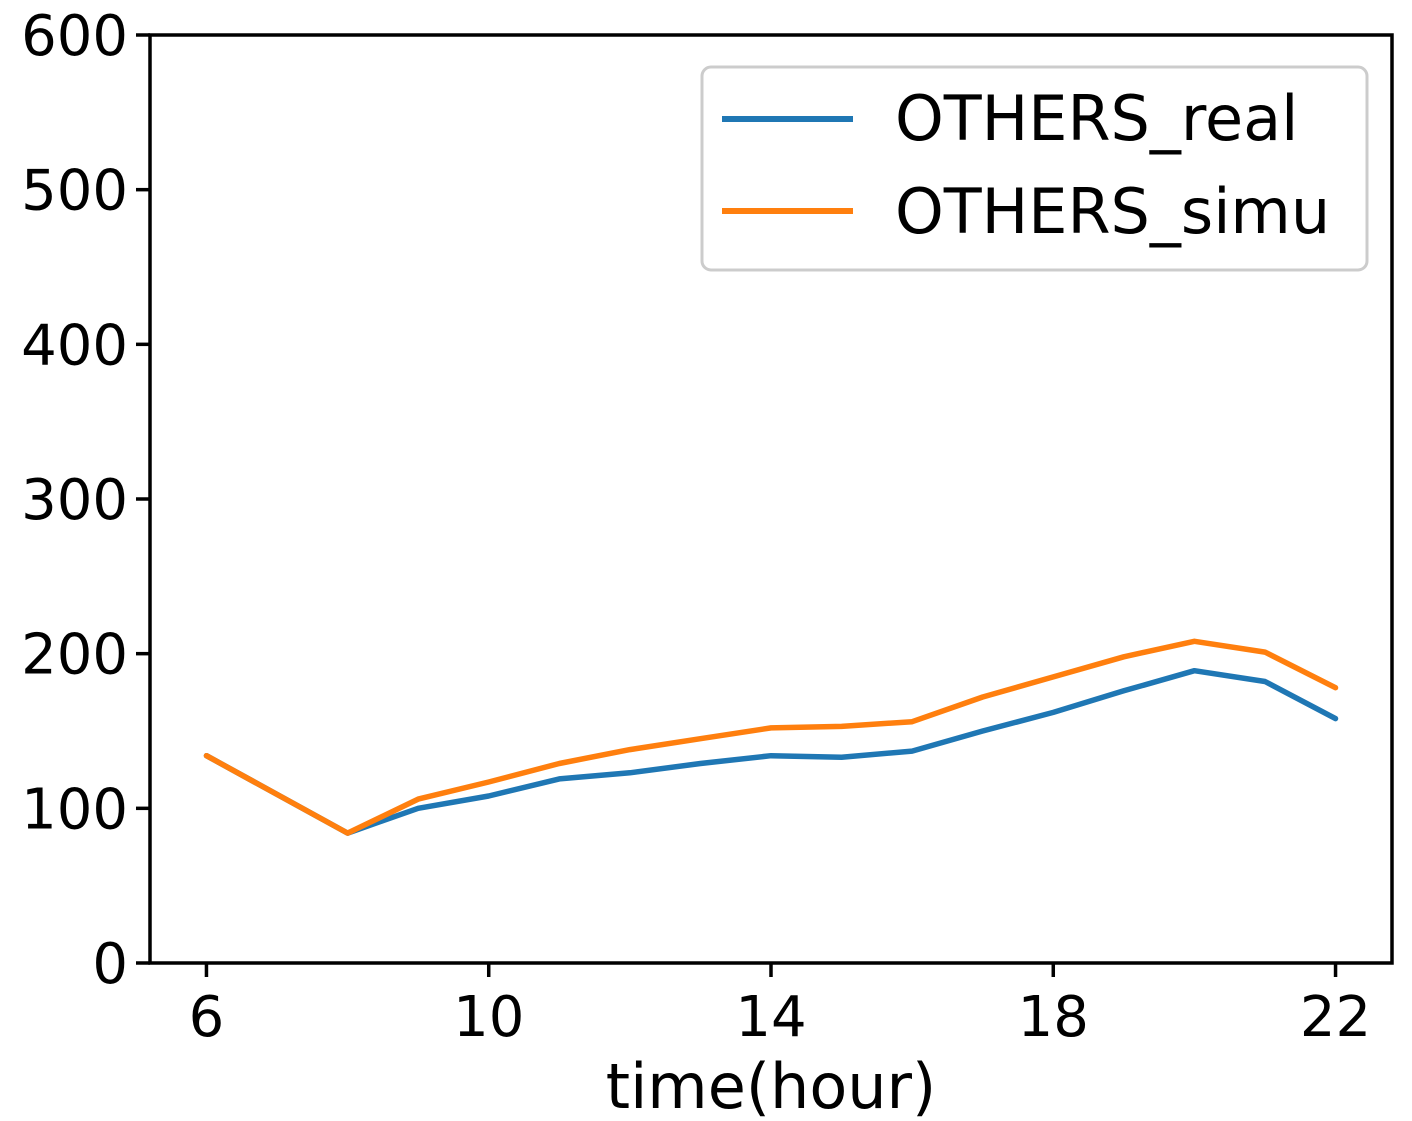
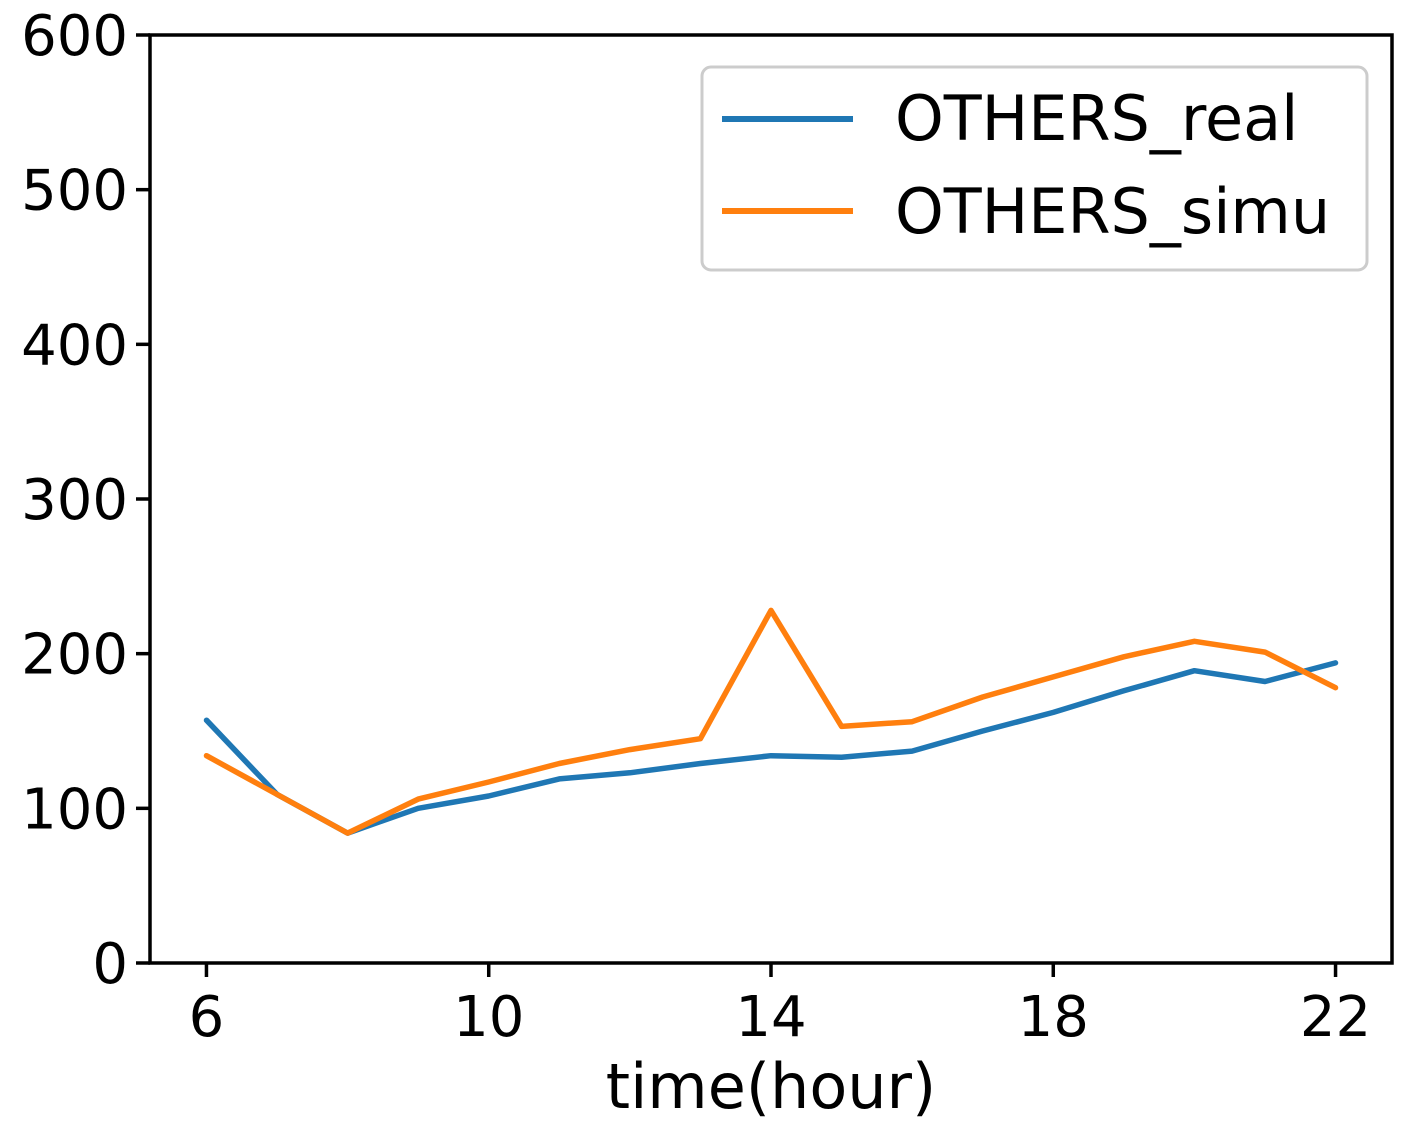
OTHERS_real/6: 134 -> 157
OTHERS_simu/14: 152 -> 228
OTHERS_real/22: 158 -> 194
